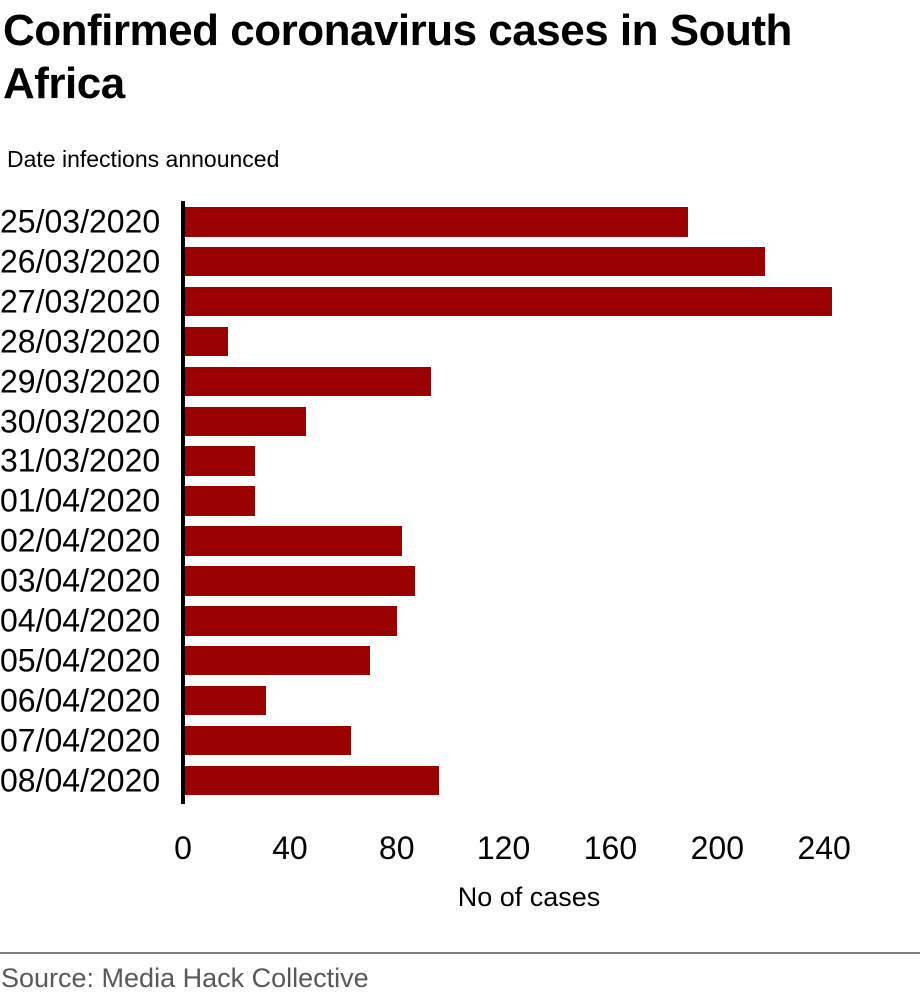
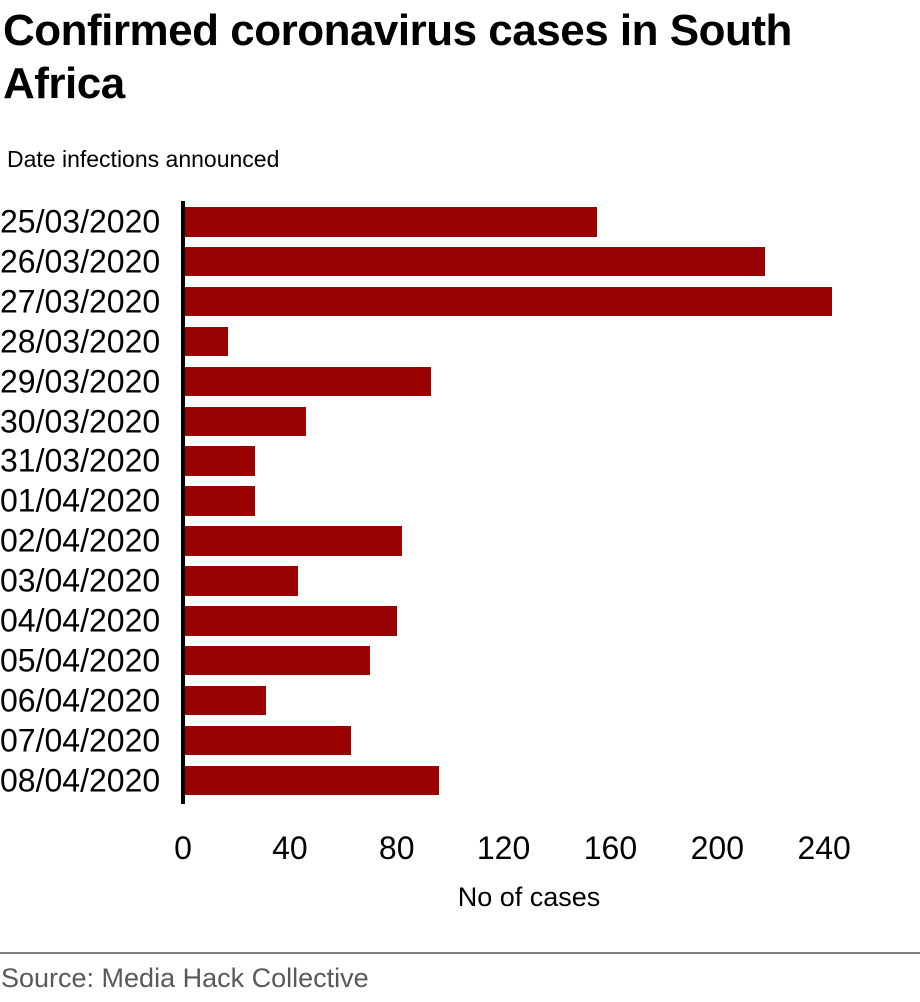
25/03/2020: 189 -> 155
03/04/2020: 87 -> 43
